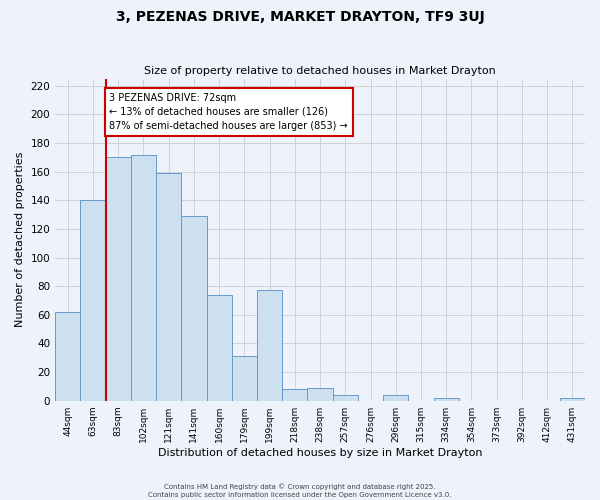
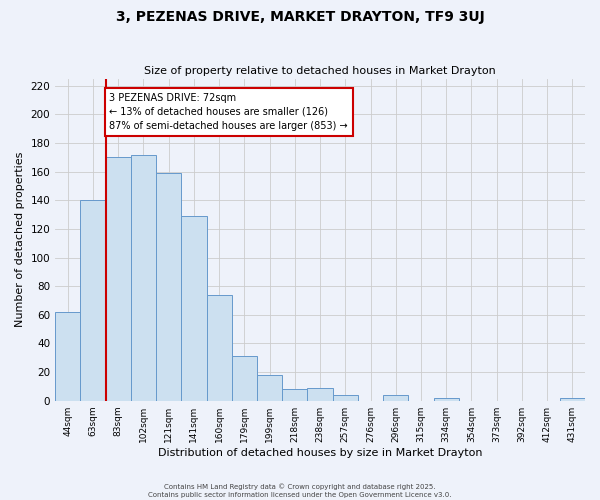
199sqm: 77 -> 18
